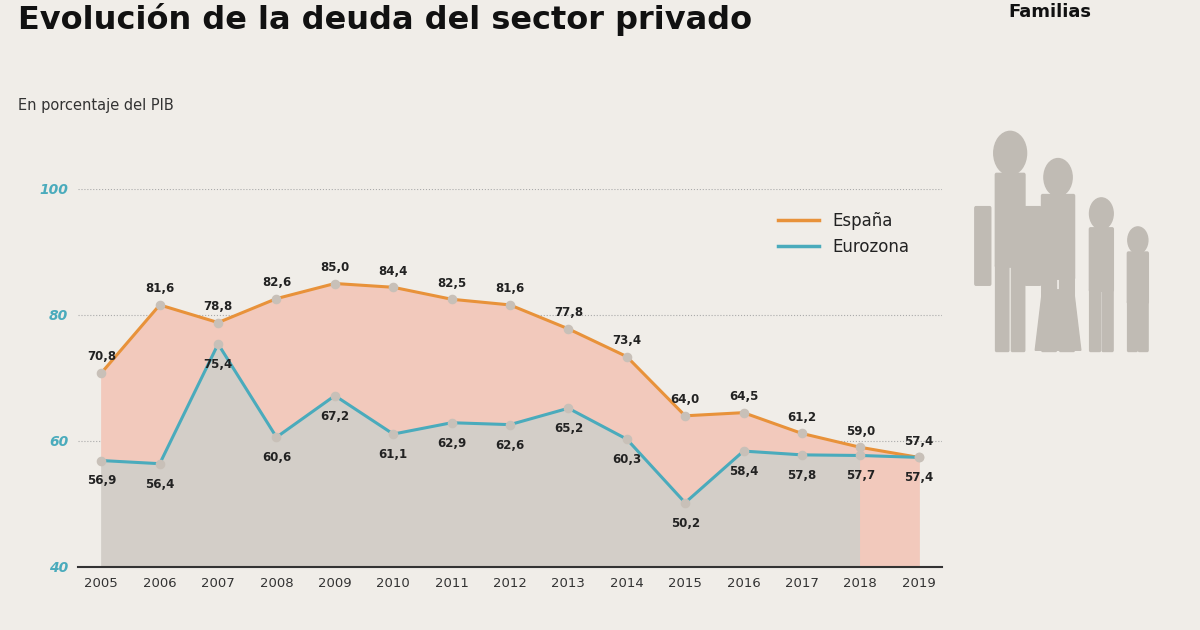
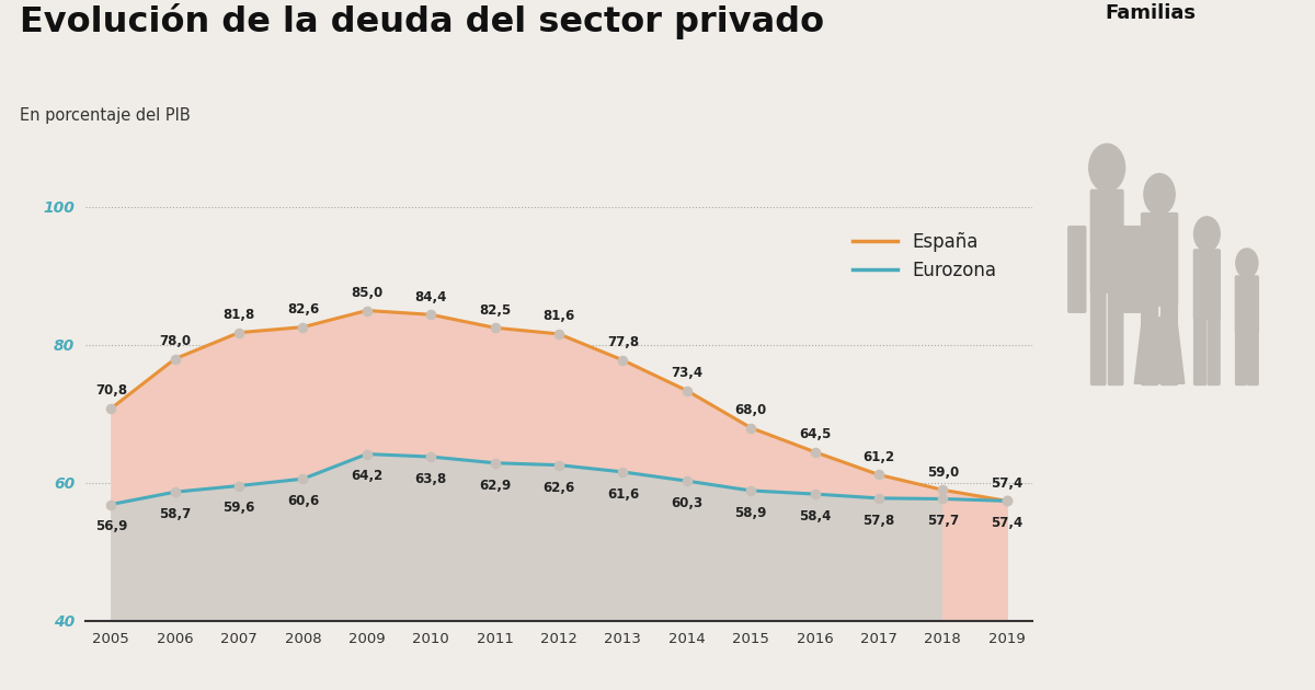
España/2006: 81,6 -> 78,0
Eurozona/2006: 56,4 -> 58,7
España/2007: 78,8 -> 81,8
Eurozona/2007: 75,4 -> 59,6
Eurozona/2009: 67,2 -> 64,2
Eurozona/2010: 61,1 -> 63,8
Eurozona/2013: 65,2 -> 61,6
España/2015: 64,0 -> 68,0
Eurozona/2015: 50,2 -> 58,9
